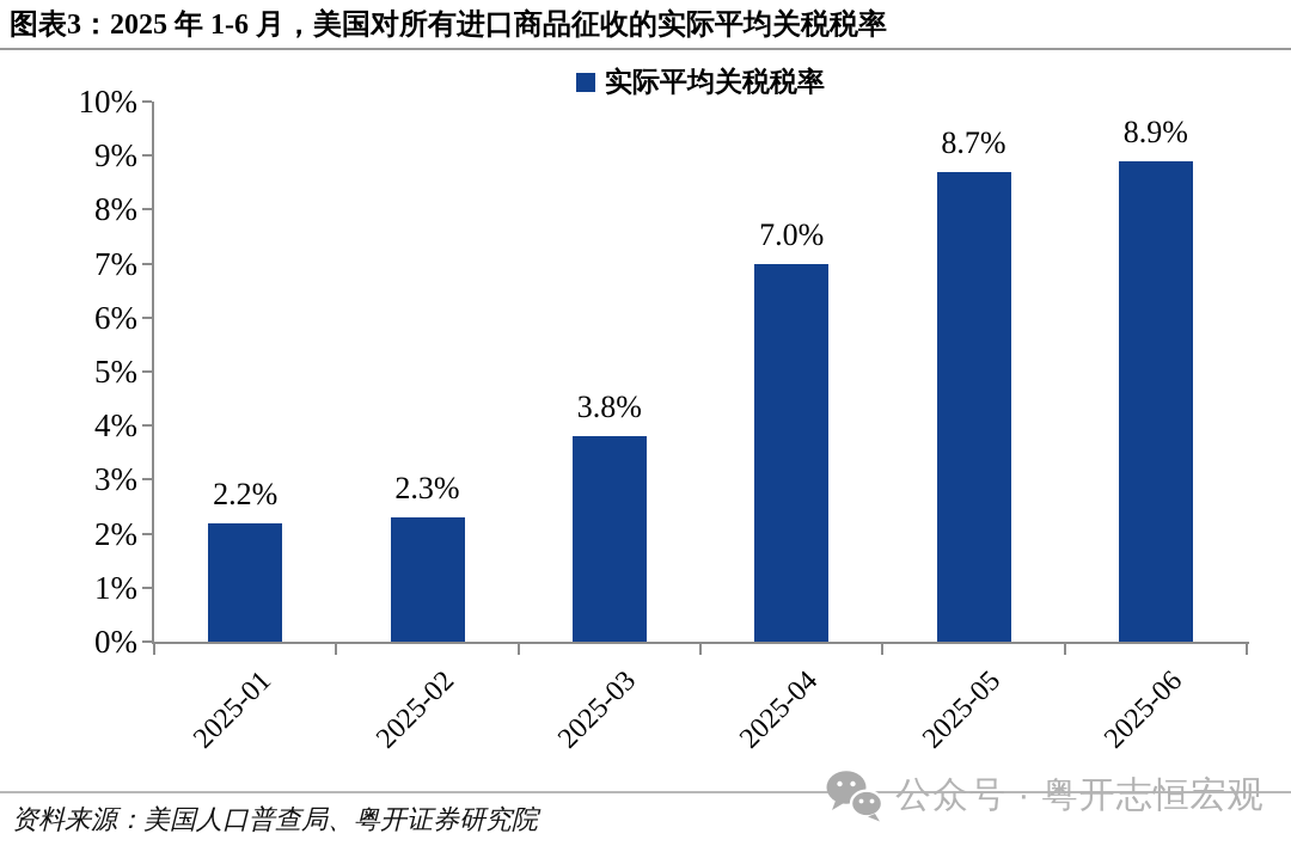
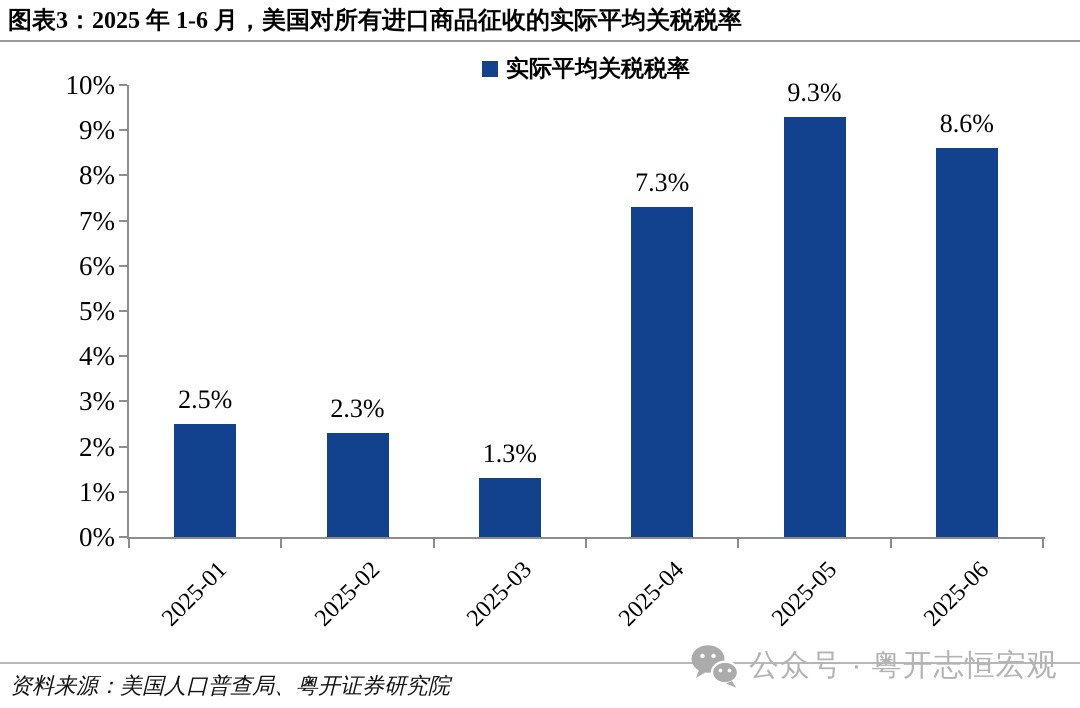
2025-01: 2.2% -> 2.5%
2025-03: 3.8% -> 1.3%
2025-04: 7.0% -> 7.3%
2025-05: 8.7% -> 9.3%
2025-06: 8.9% -> 8.6%
